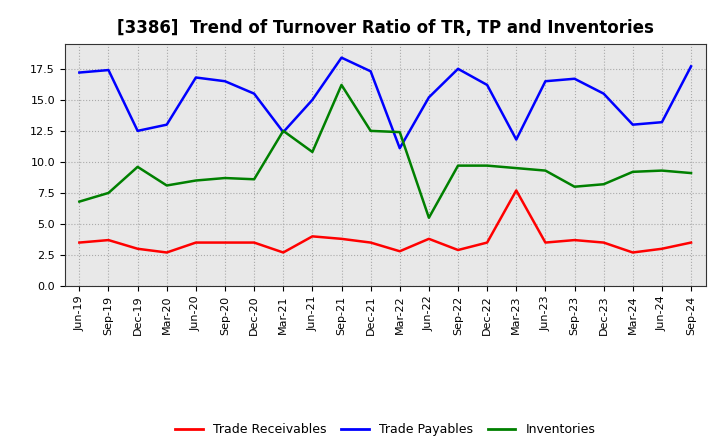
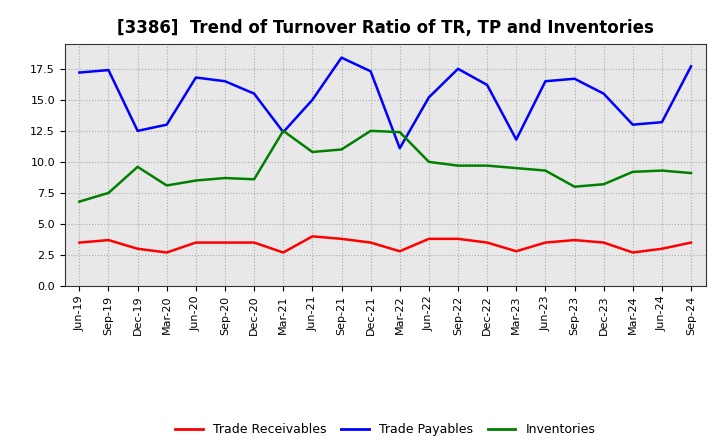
Inventories/Sep-21: 16.2 -> 11.0
Inventories/Jun-22: 5.5 -> 10.0
Trade Receivables/Sep-22: 2.9 -> 3.8
Trade Receivables/Mar-23: 7.7 -> 2.8
